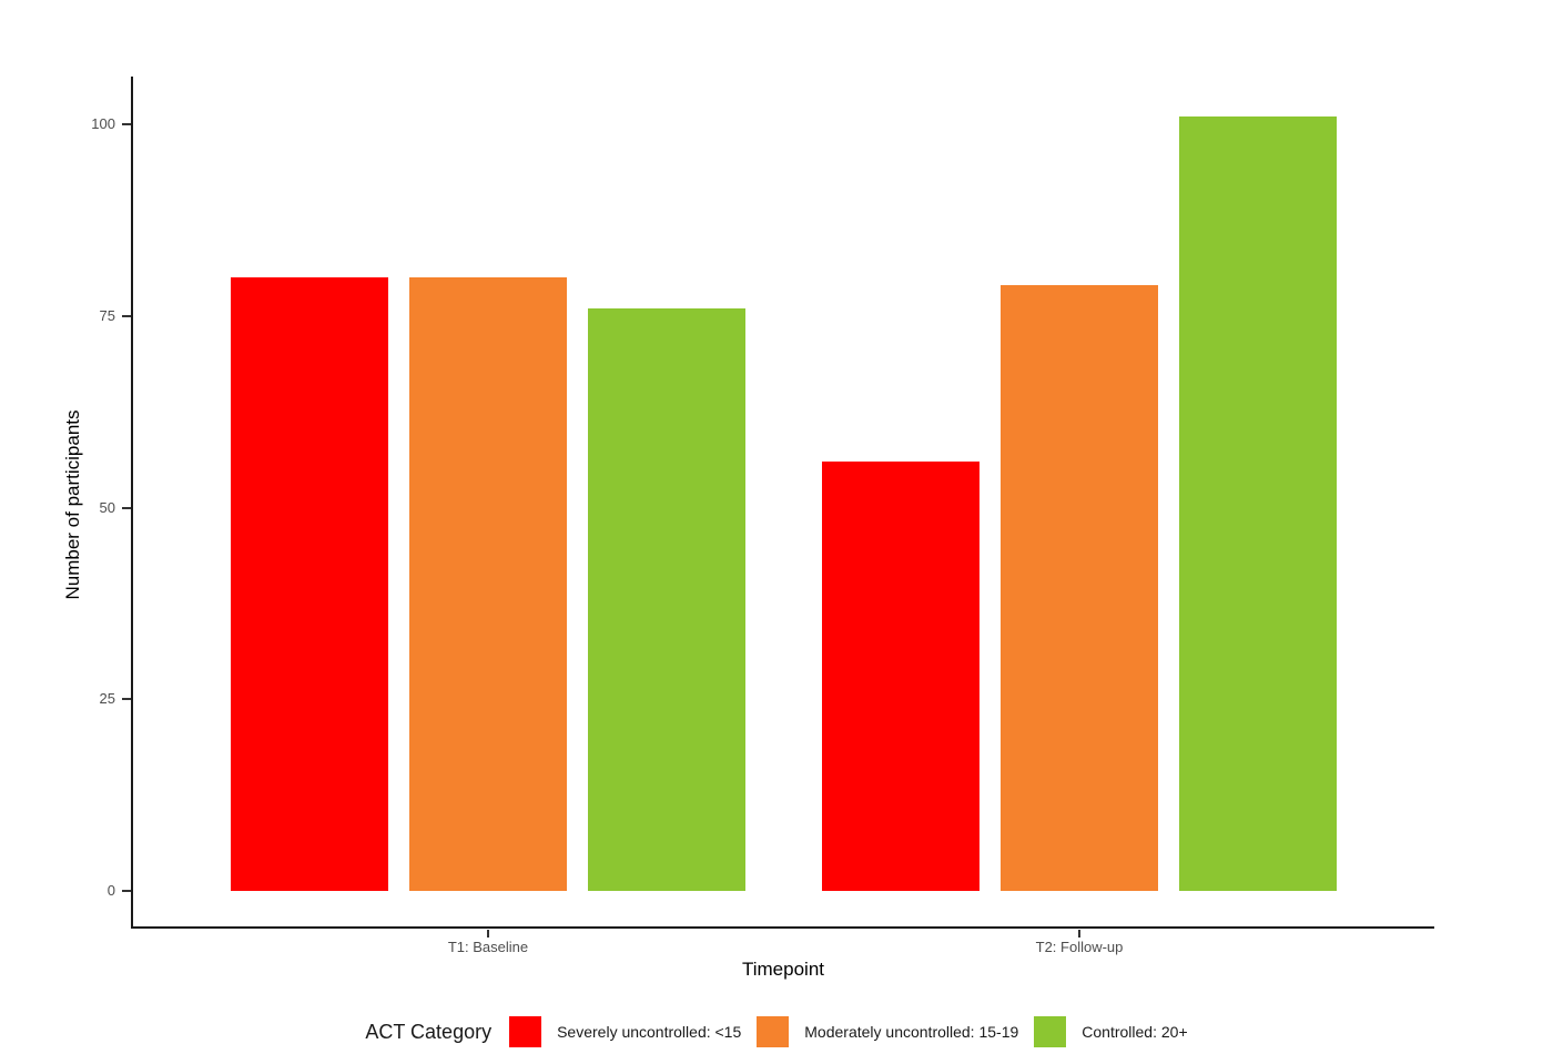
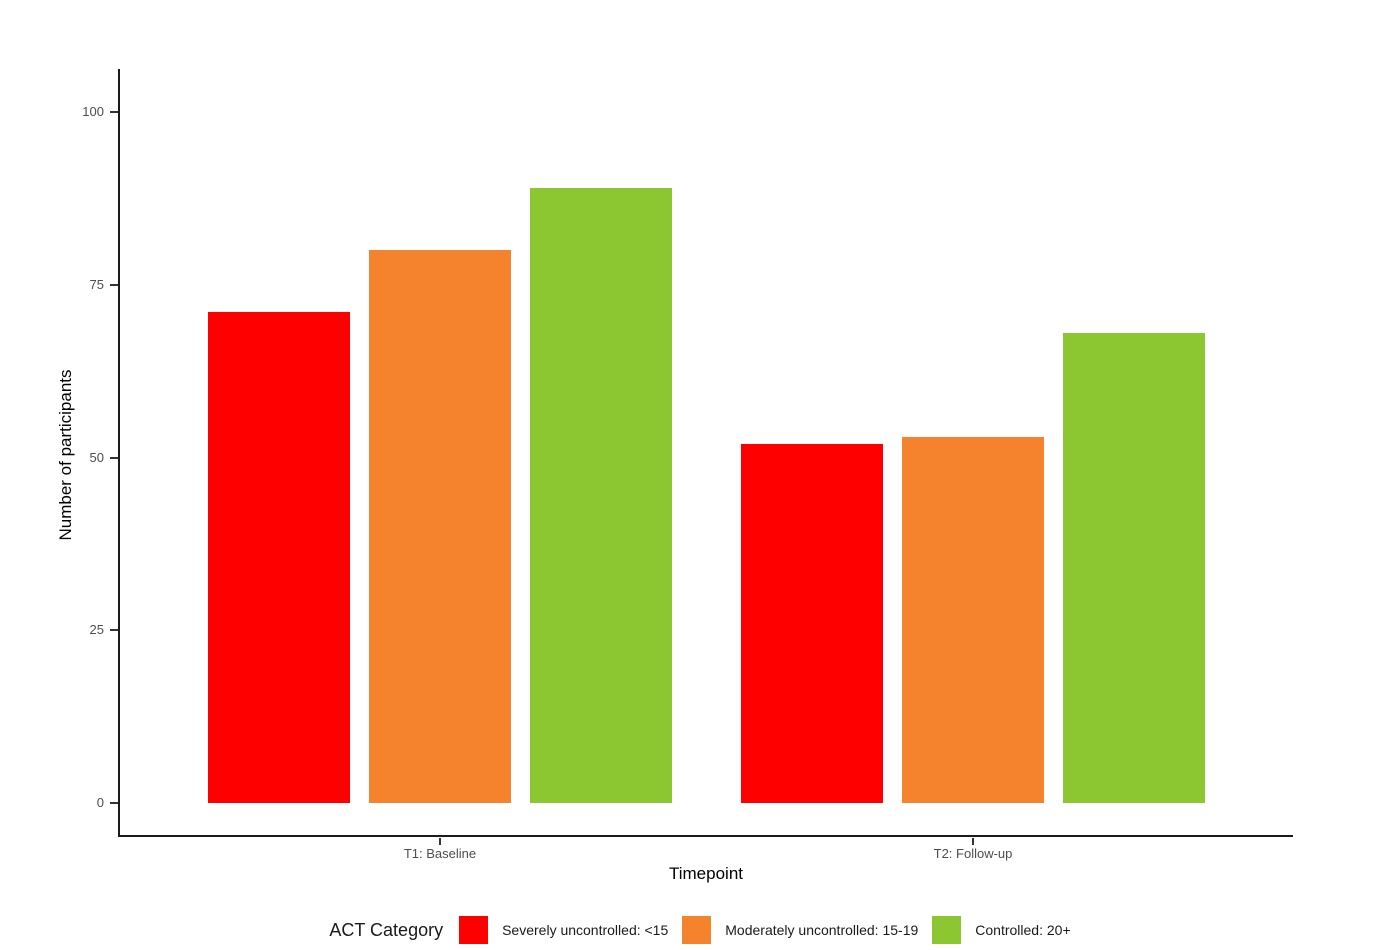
Severely uncontrolled: <15/T1: Baseline: 80 -> 71
Controlled: 20+/T1: Baseline: 76 -> 89
Severely uncontrolled: <15/T2: Follow-up: 56 -> 52
Moderately uncontrolled: 15-19/T2: Follow-up: 79 -> 53
Controlled: 20+/T2: Follow-up: 101 -> 68
